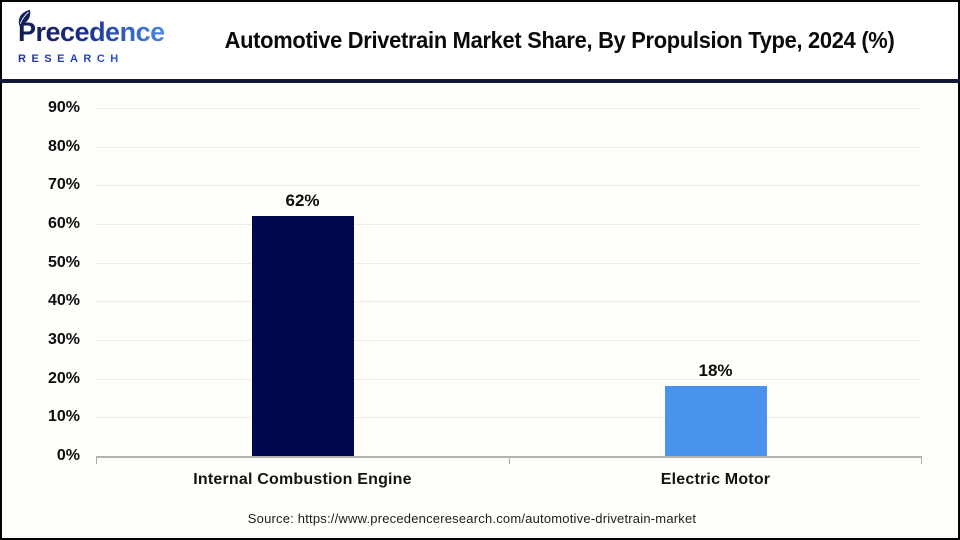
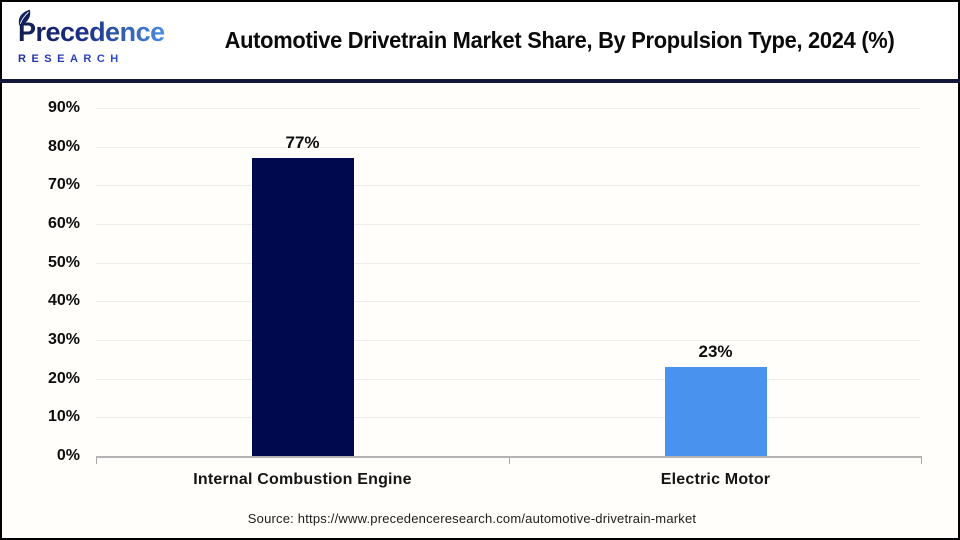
Internal Combustion Engine: 62% -> 77%
Electric Motor: 18% -> 23%
